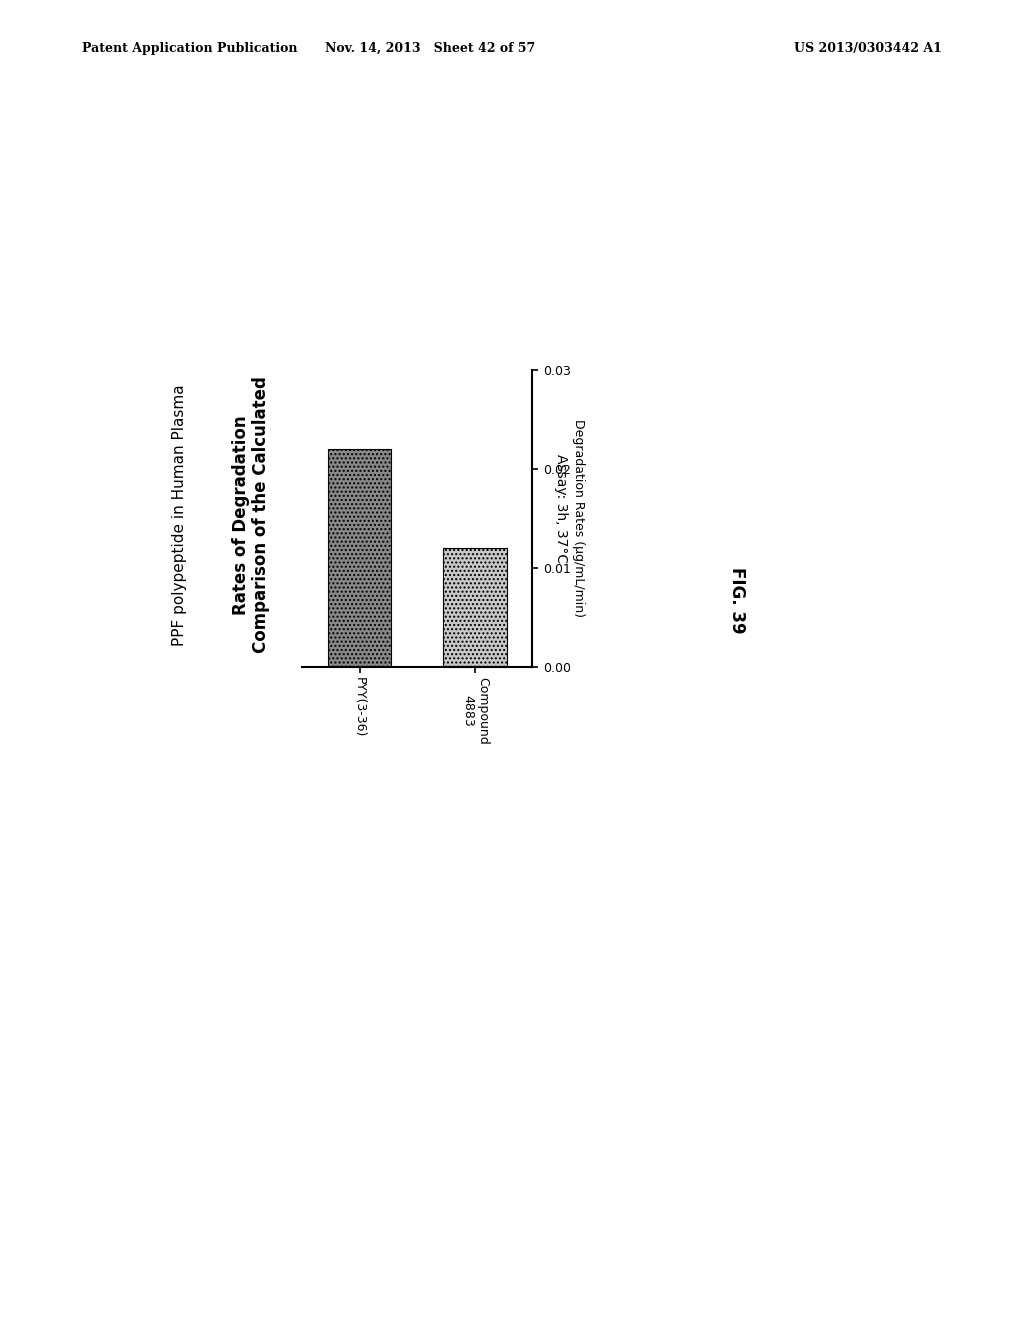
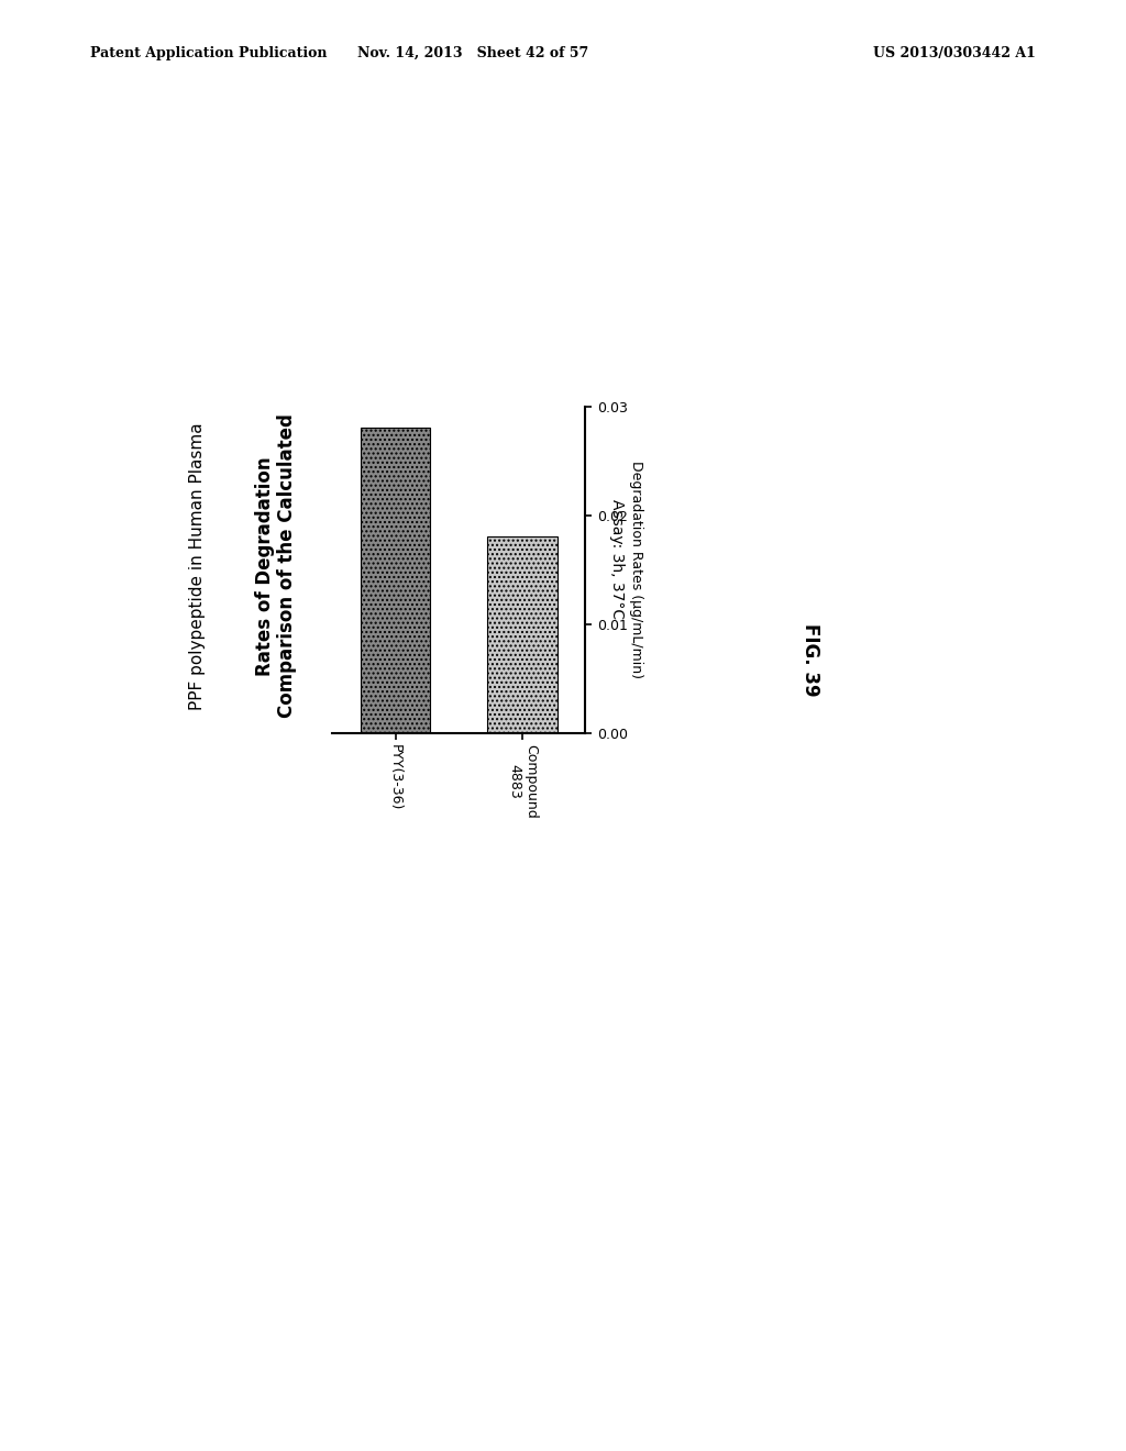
PYY(3-36): 0.022 -> 0.028
Compound 4883: 0.012 -> 0.018
